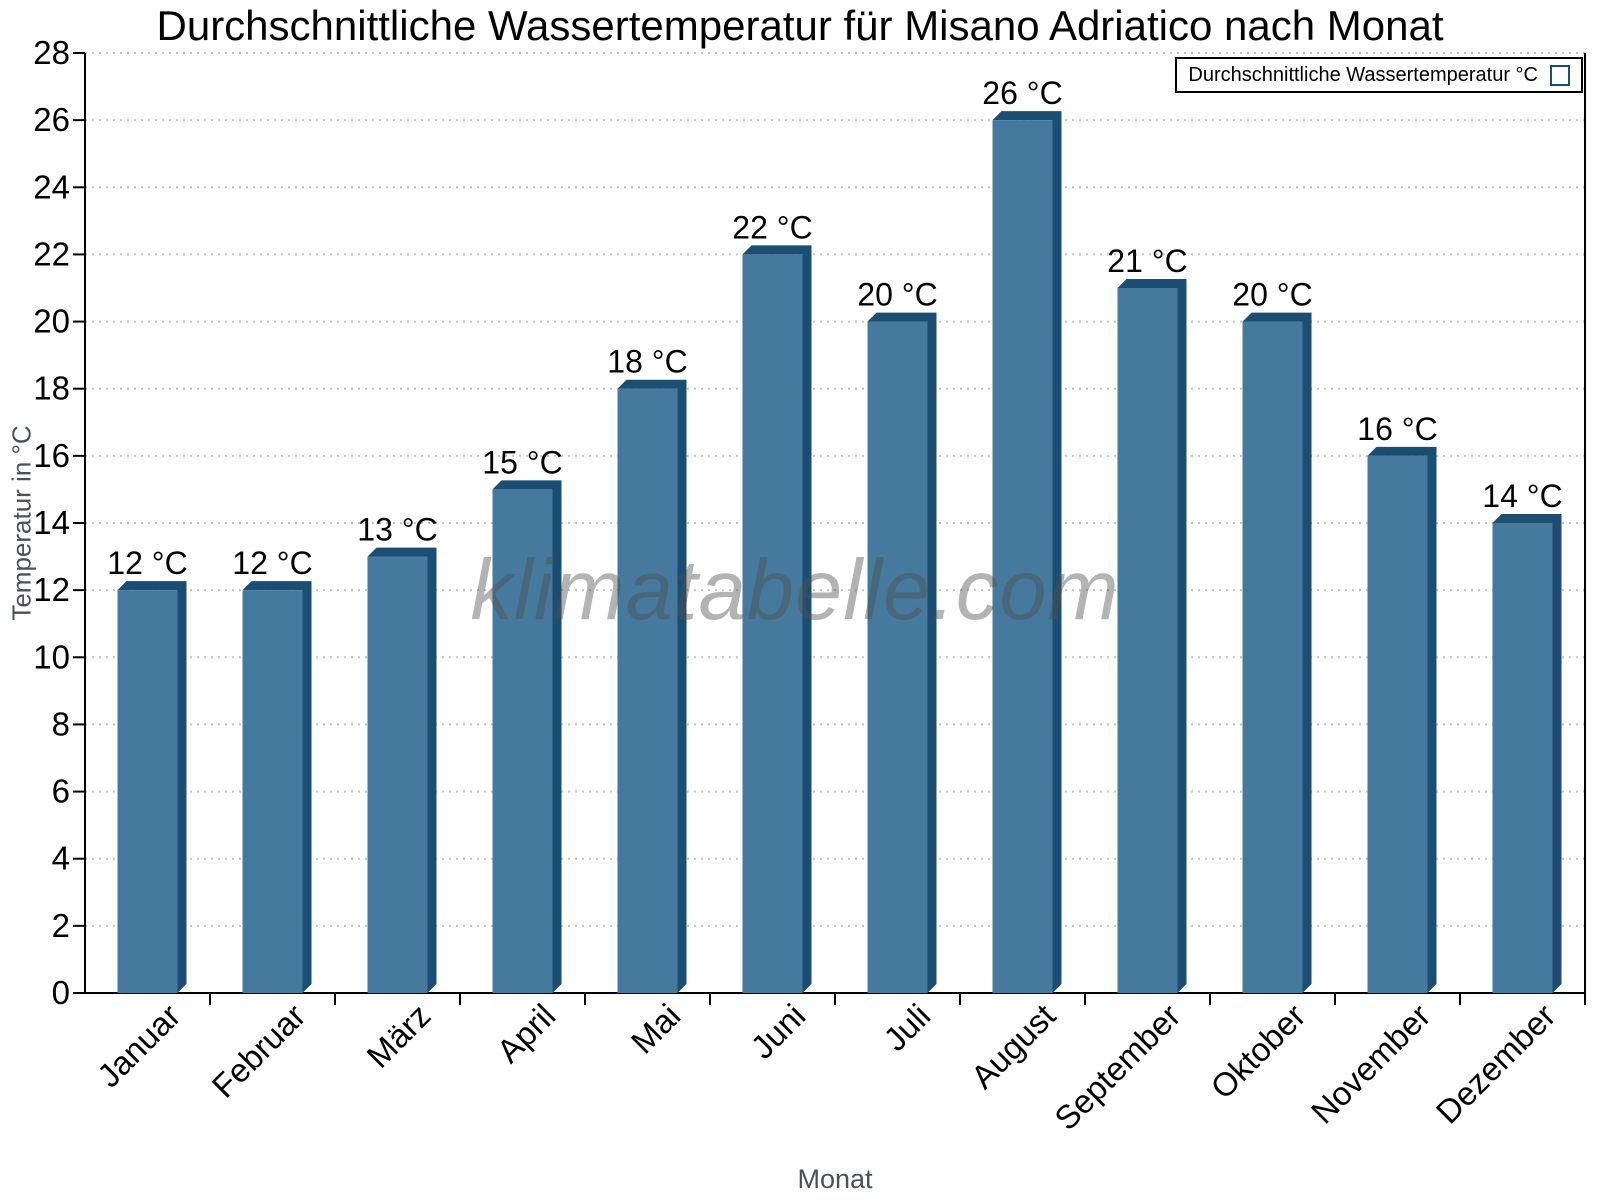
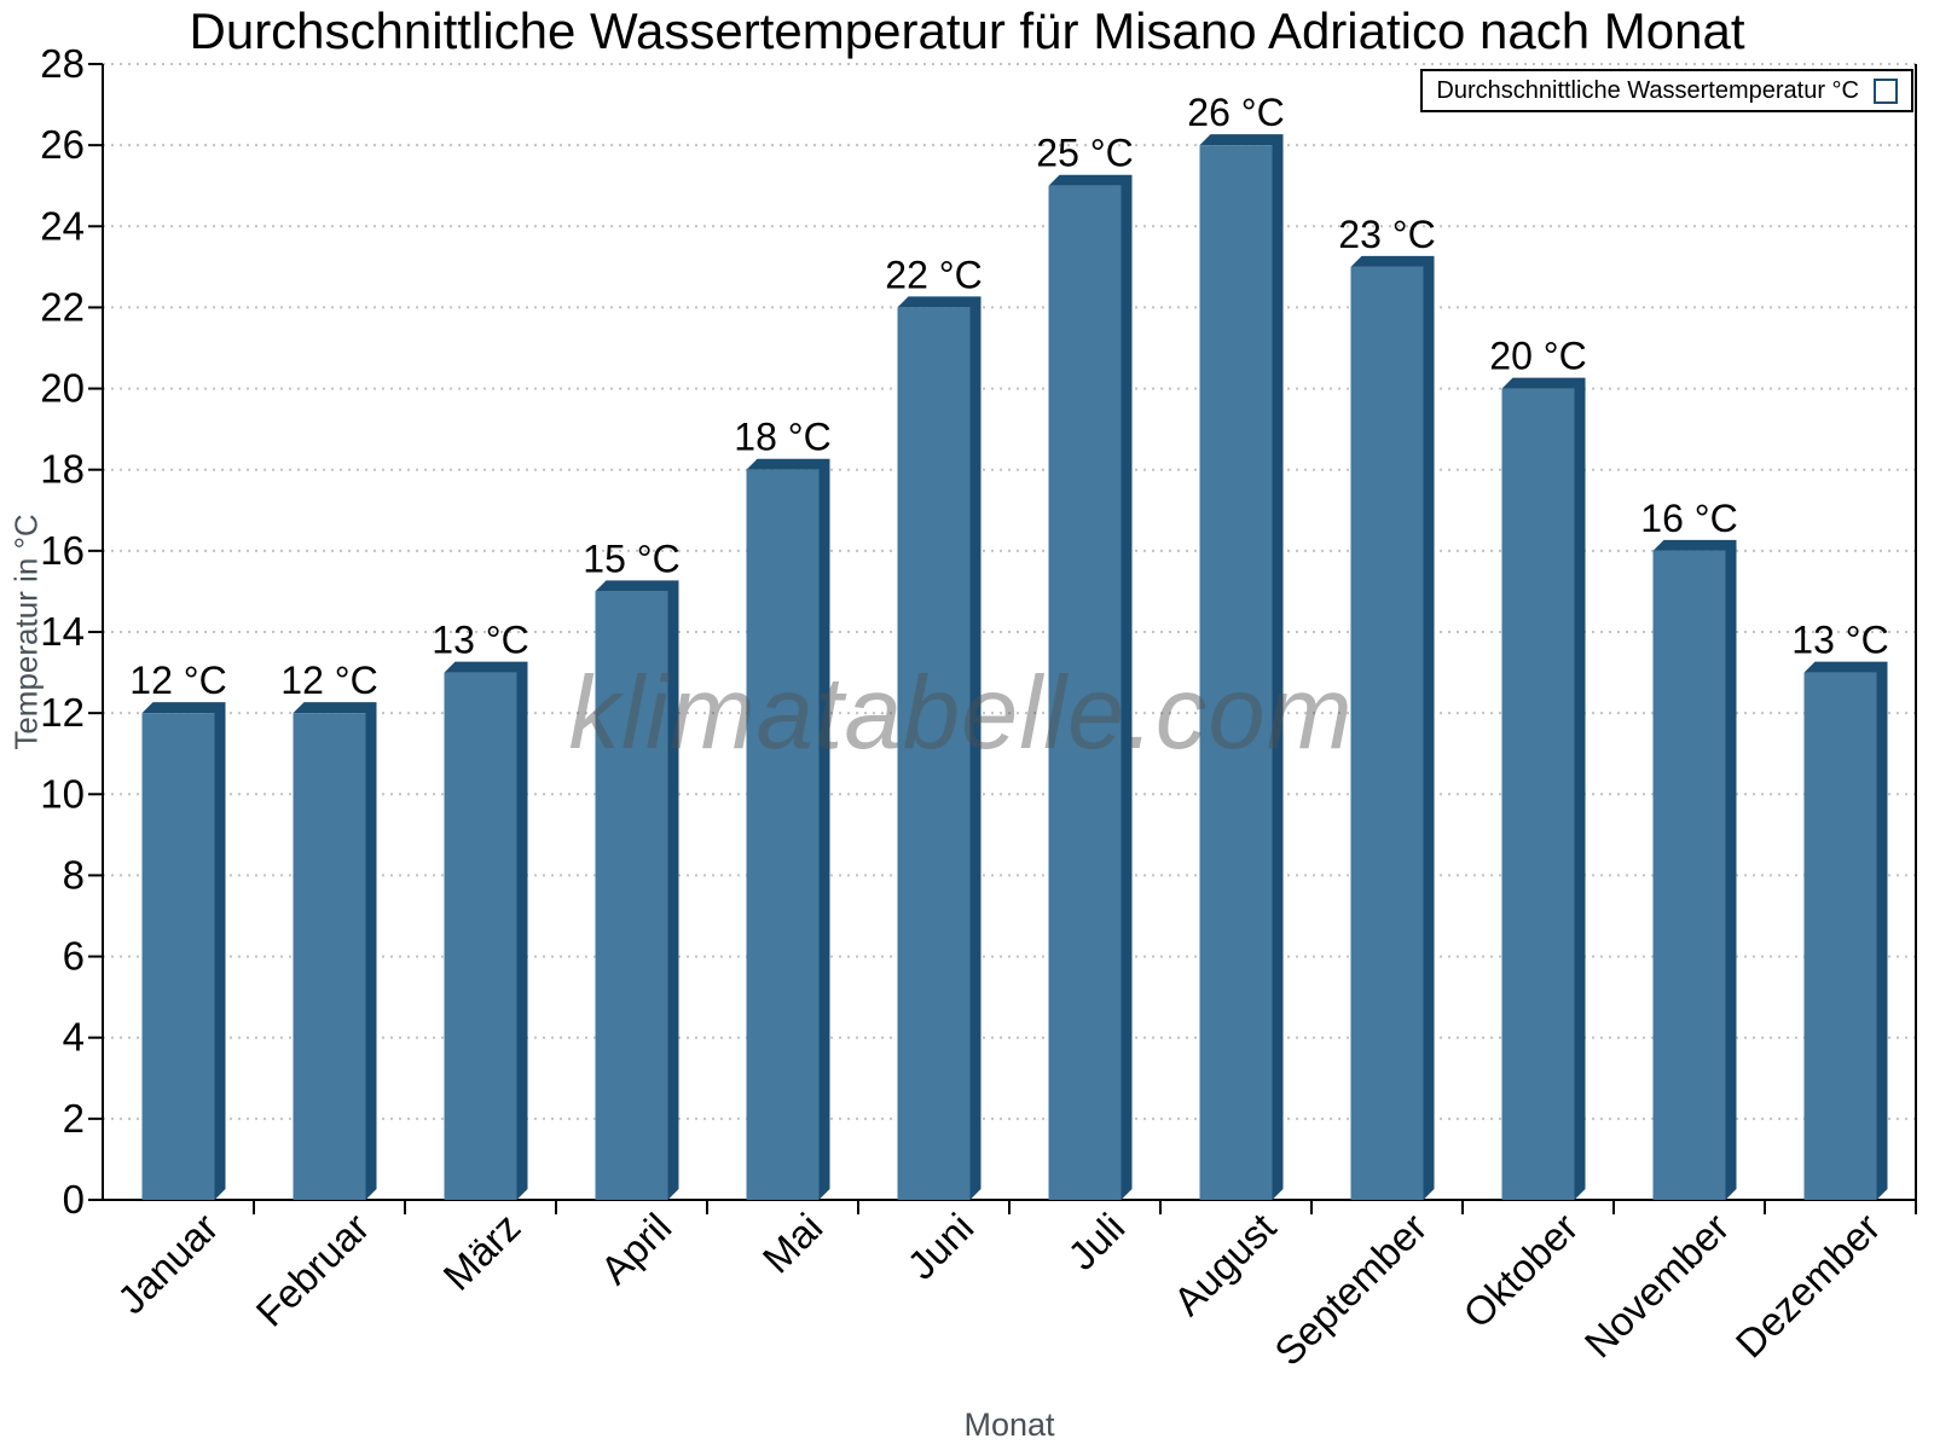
Juli: 20 -> 25
September: 21 -> 23
Dezember: 14 -> 13
